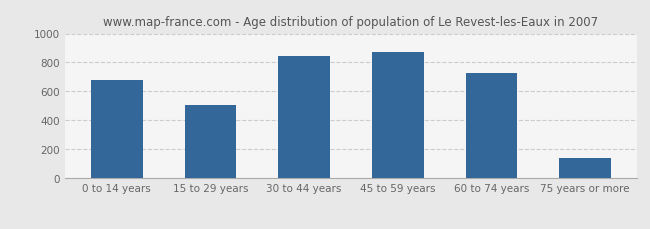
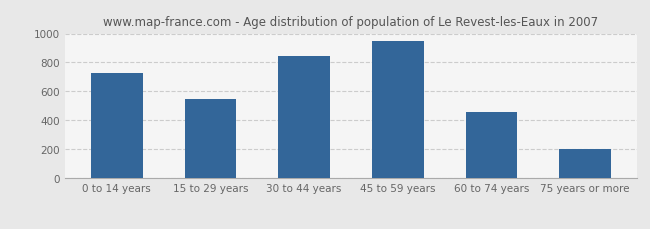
0 to 14 years: 680 -> 720
15 to 29 years: 510 -> 550
45 to 59 years: 870 -> 950
60 to 74 years: 730 -> 460
75 years or more: 140 -> 200
